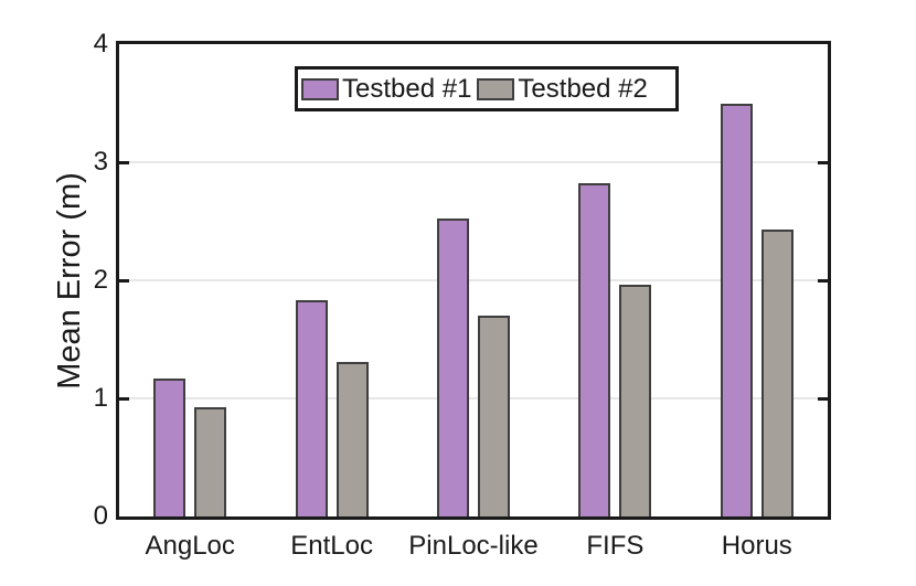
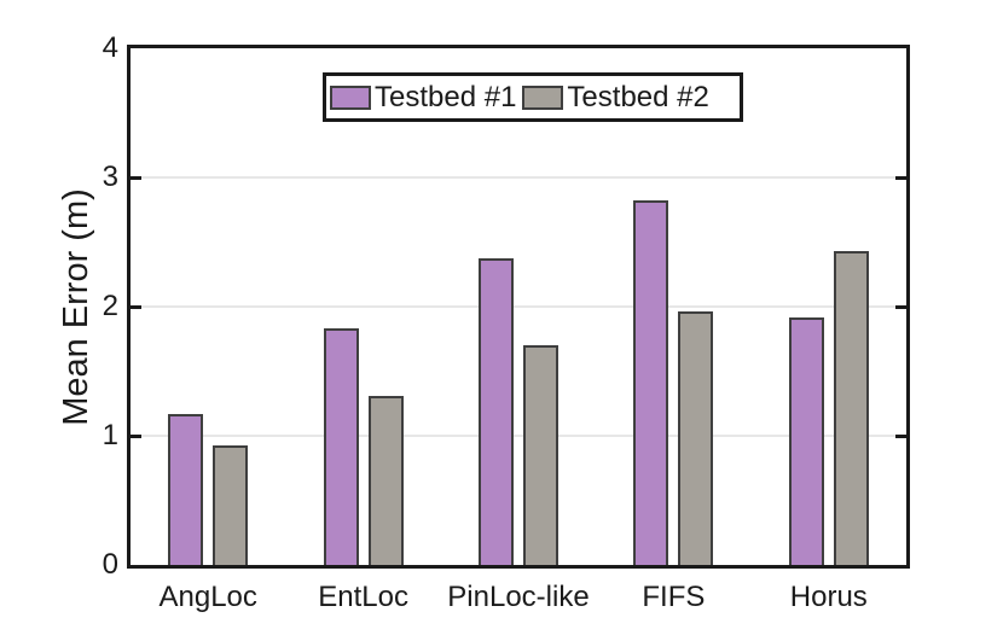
Testbed #1/PinLoc-like: 2.52 -> 2.37
Testbed #1/Horus: 3.50 -> 1.92
